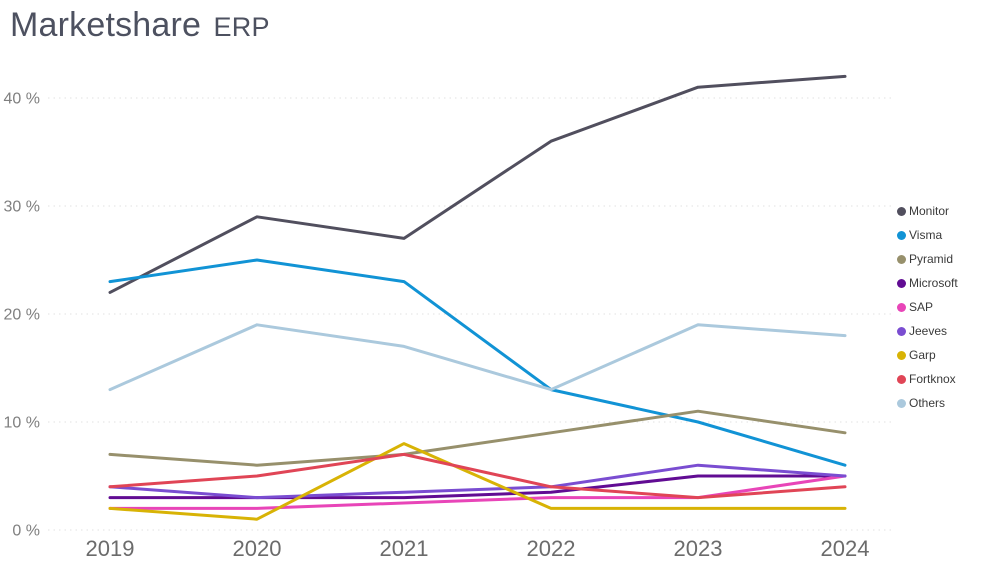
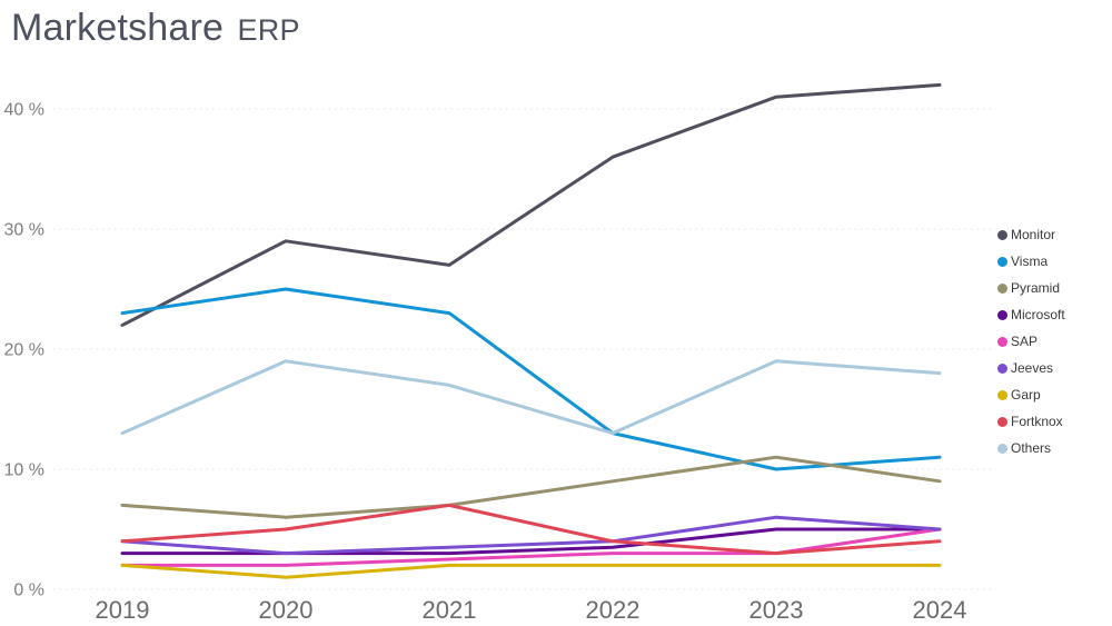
Garp/2021: 8% -> 2%
Visma/2024: 6% -> 11%
